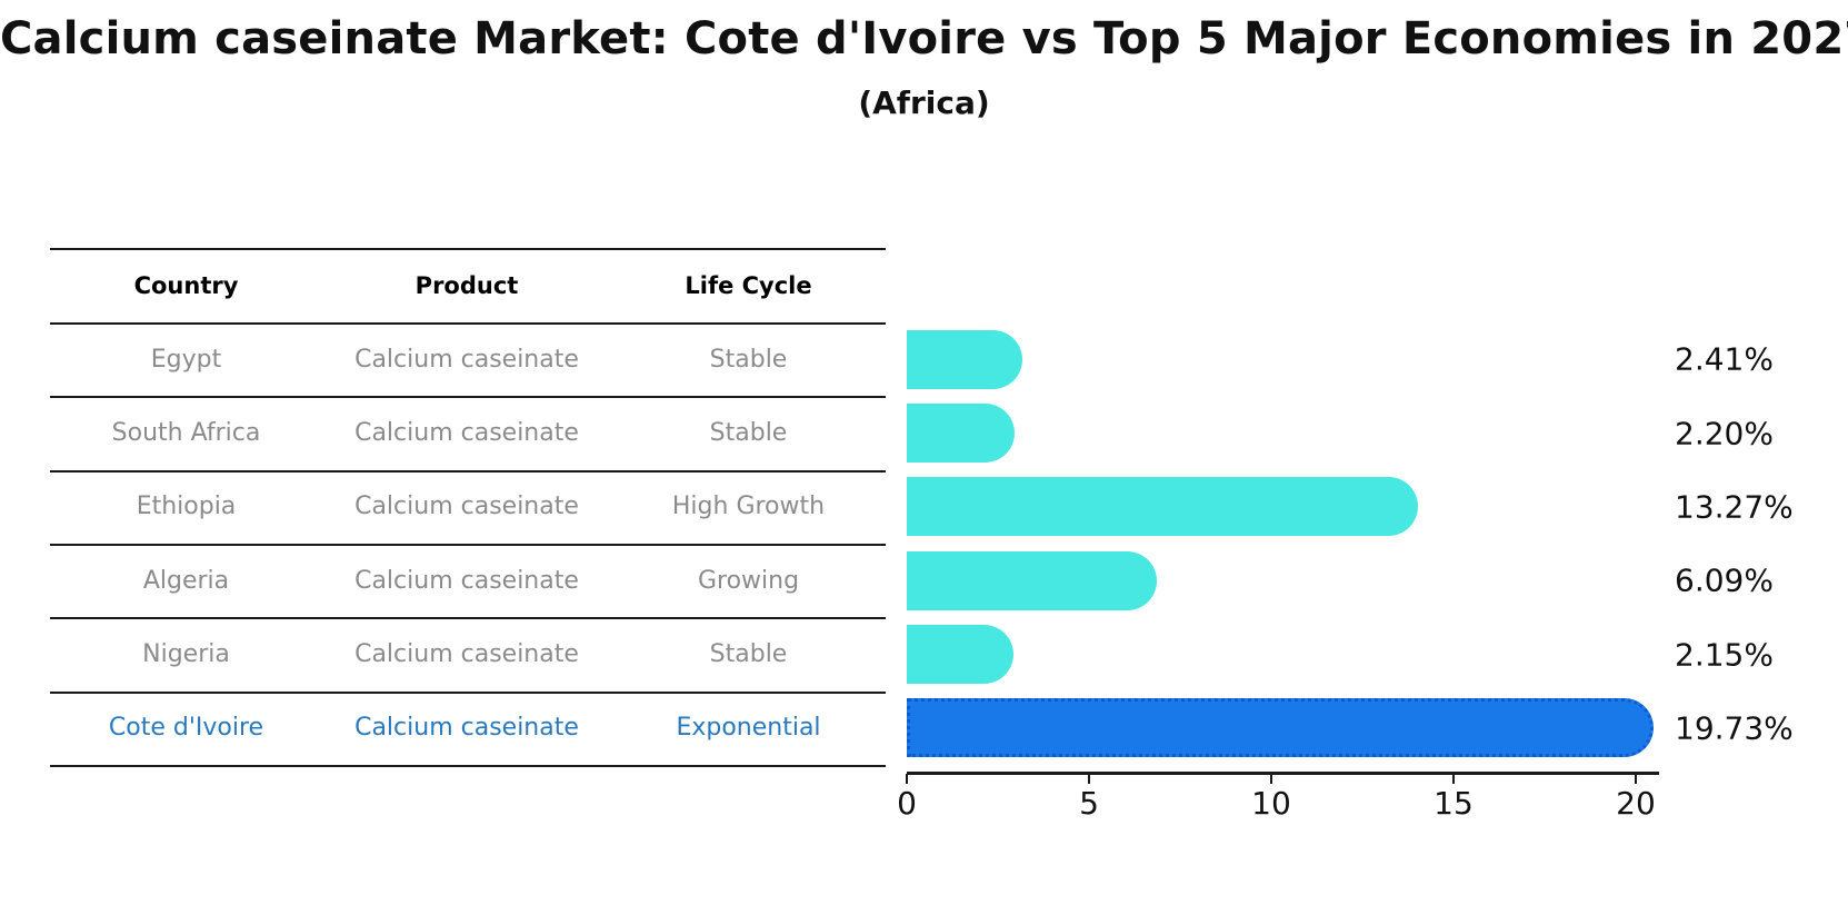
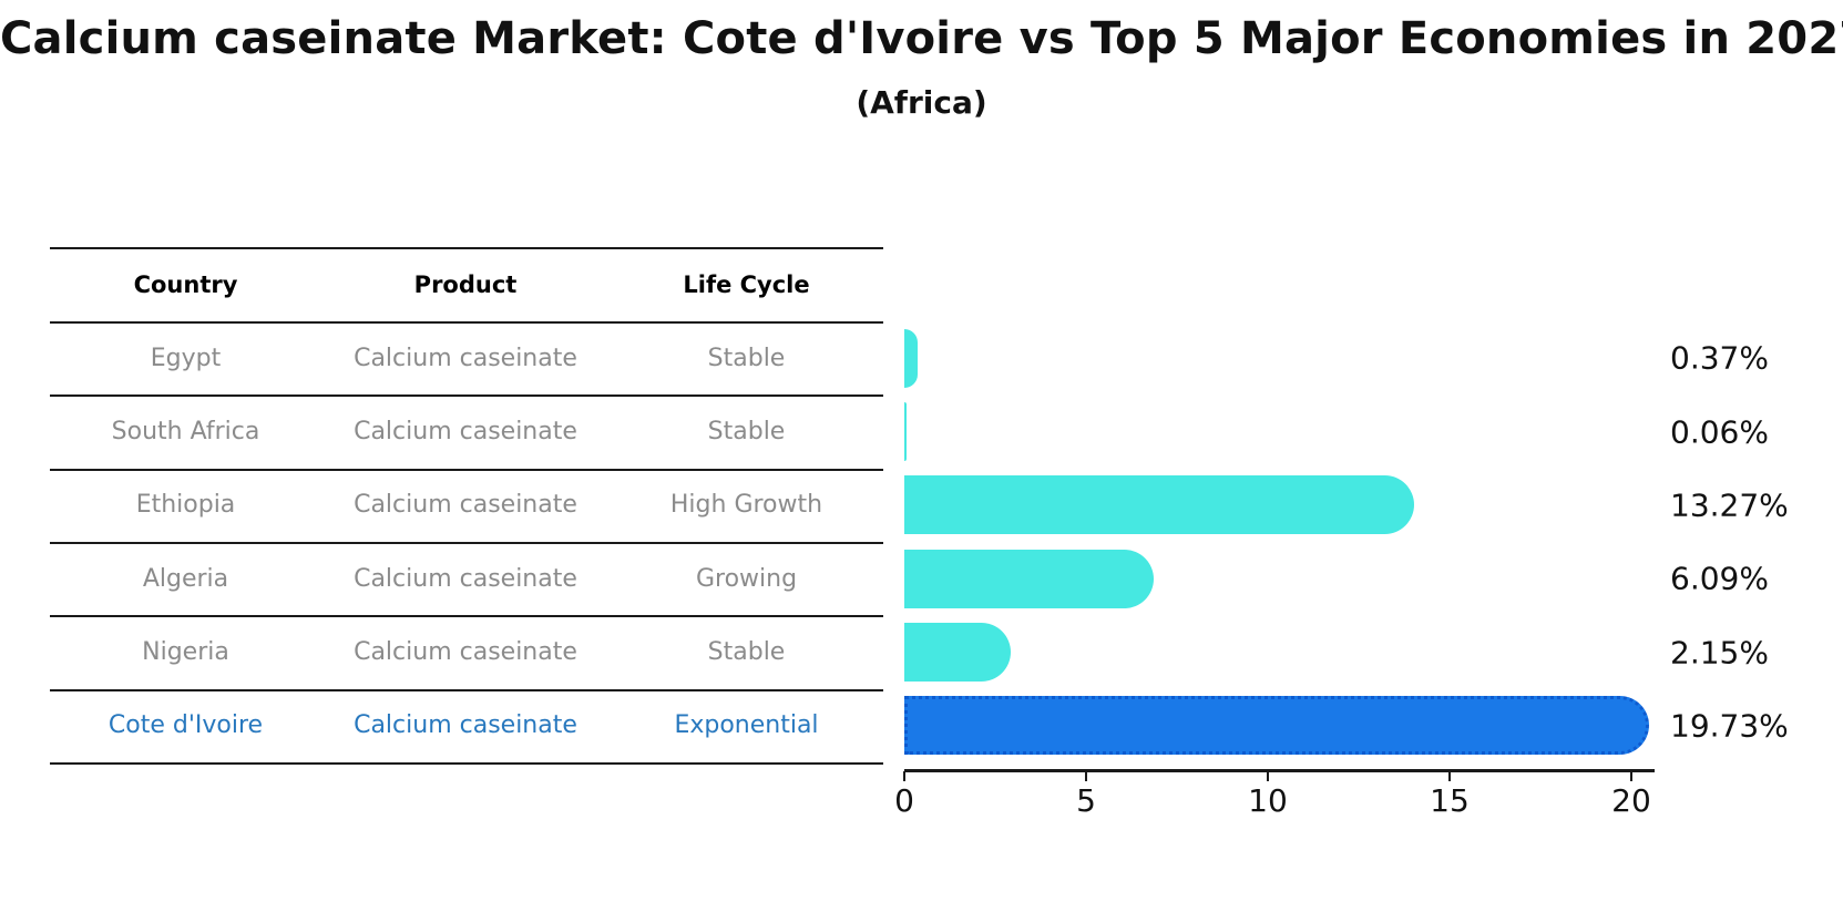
Egypt: 2.41% -> 0.37%
South Africa: 2.20% -> 0.06%
